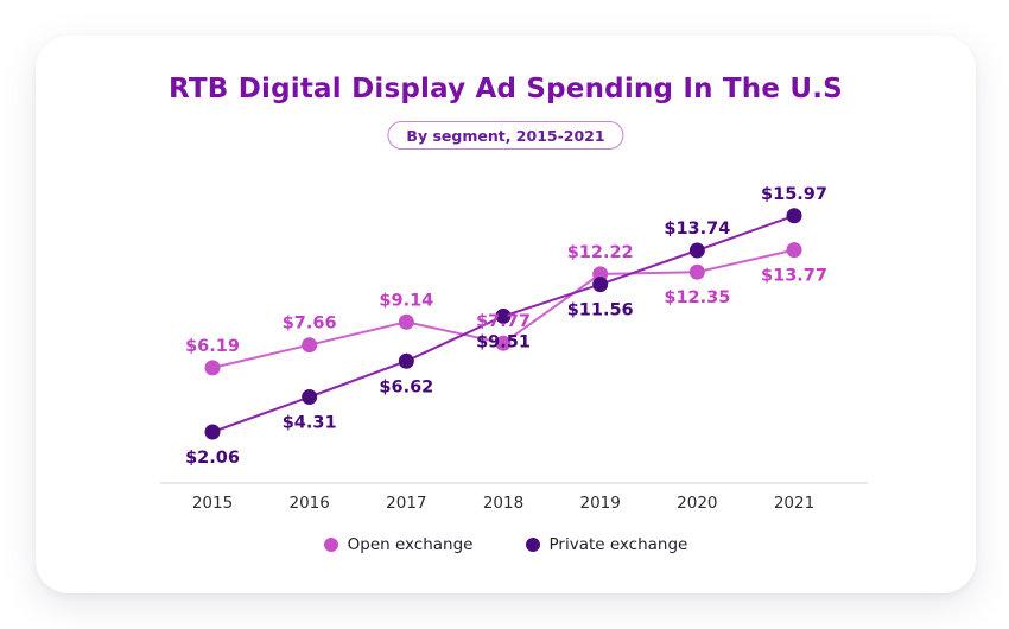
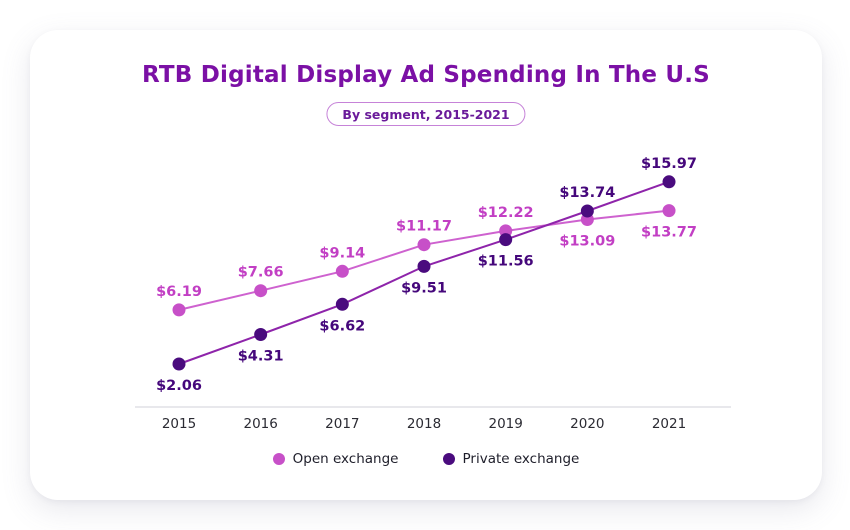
Open exchange/2018: $7.77 -> $11.17
Open exchange/2020: $12.35 -> $13.09
